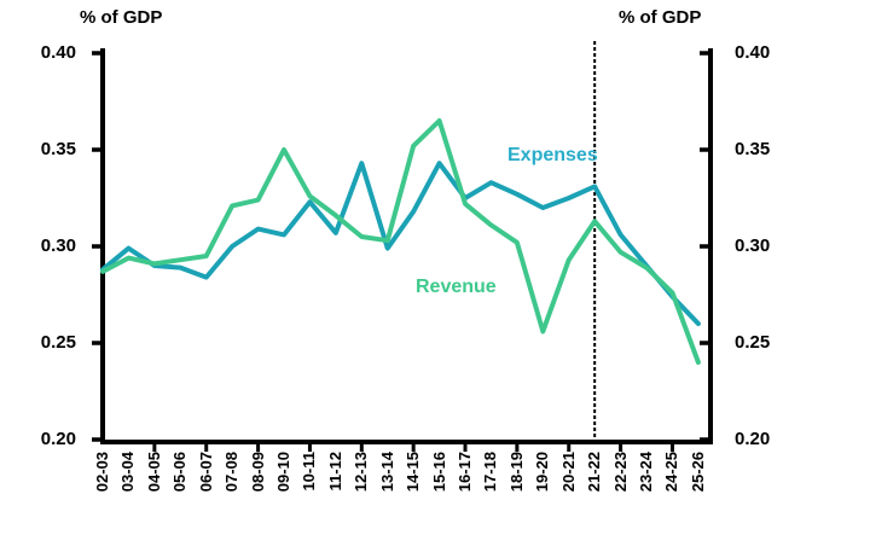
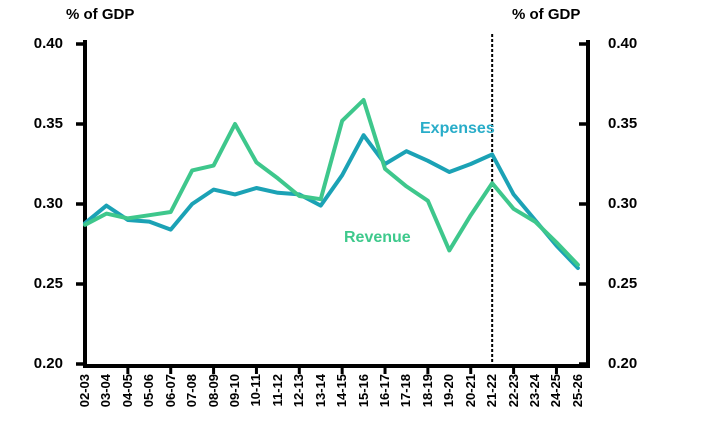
Expenses/10-11: 0.323 -> 0.310
Expenses/12-13: 0.343 -> 0.306
Revenue/19-20: 0.256 -> 0.271
Revenue/25-26: 0.240 -> 0.262
